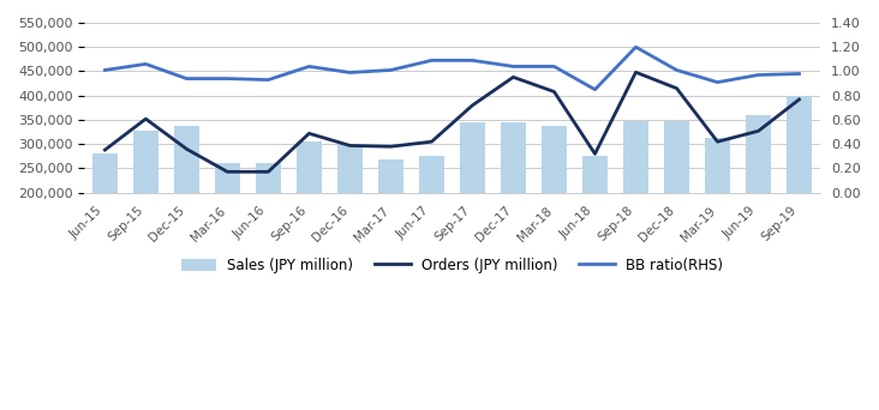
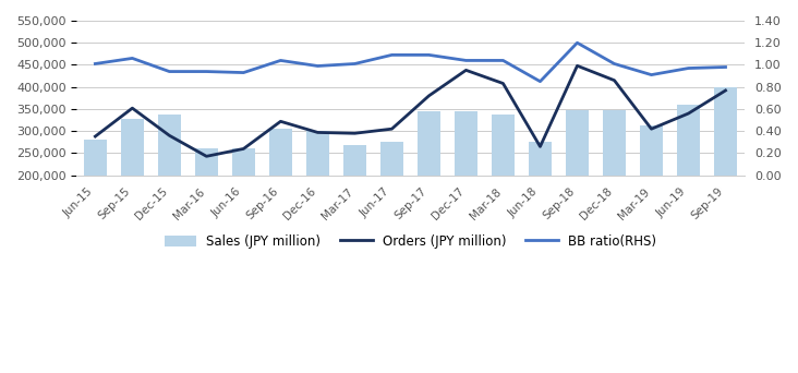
Orders (JPY million)/Jun-16: 243,000 -> 260,000
Orders (JPY million)/Jun-18: 280,000 -> 265,000
Orders (JPY million)/Jun-19: 327,000 -> 340,000
